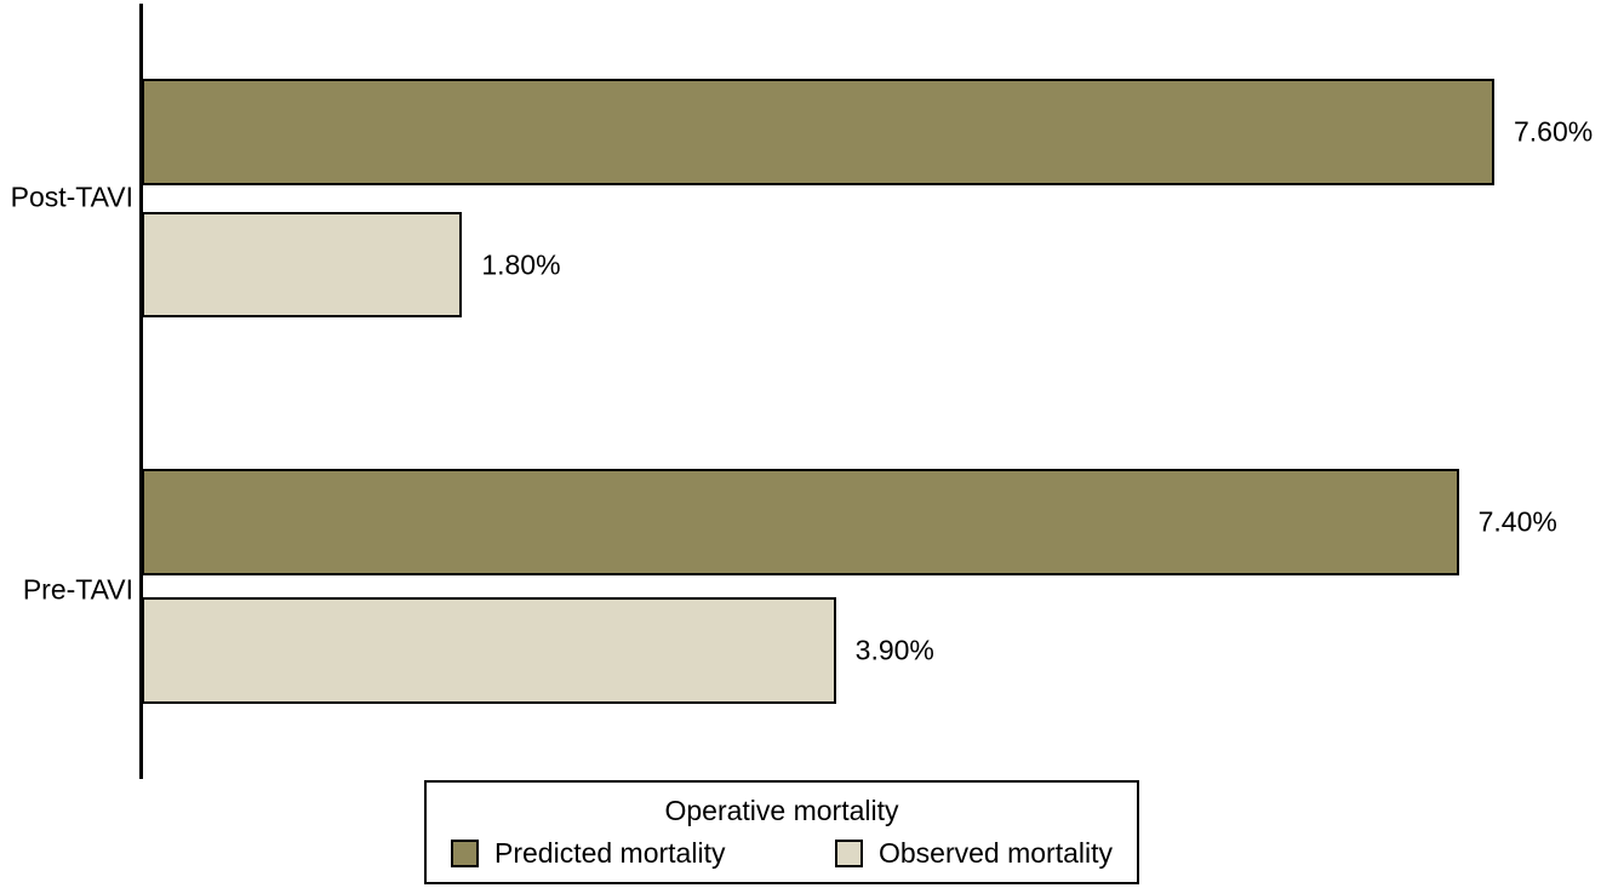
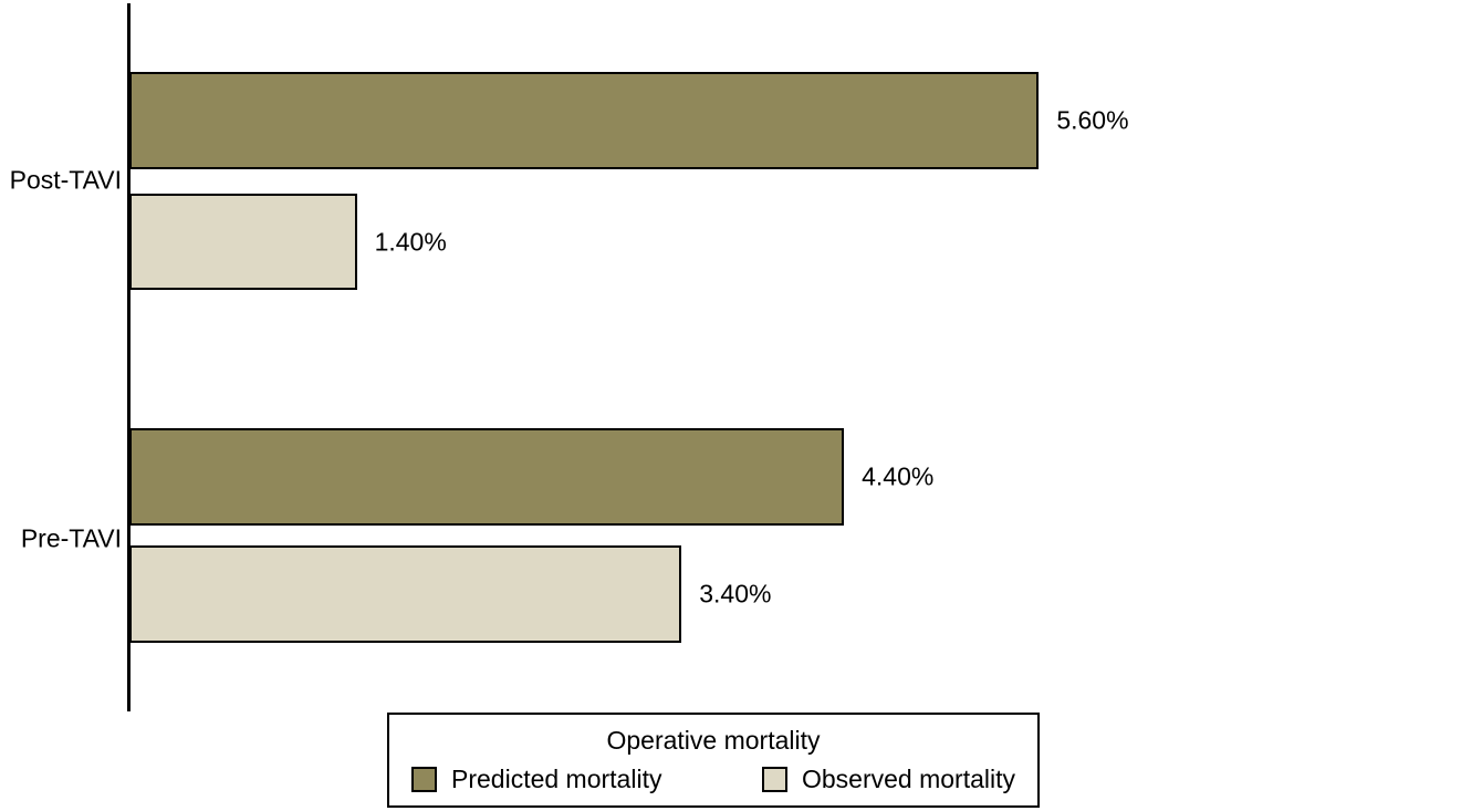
Predicted mortality/Post-TAVI: 7.60% -> 5.60%
Observed mortality/Post-TAVI: 1.80% -> 1.40%
Predicted mortality/Pre-TAVI: 7.40% -> 4.40%
Observed mortality/Pre-TAVI: 3.90% -> 3.40%
